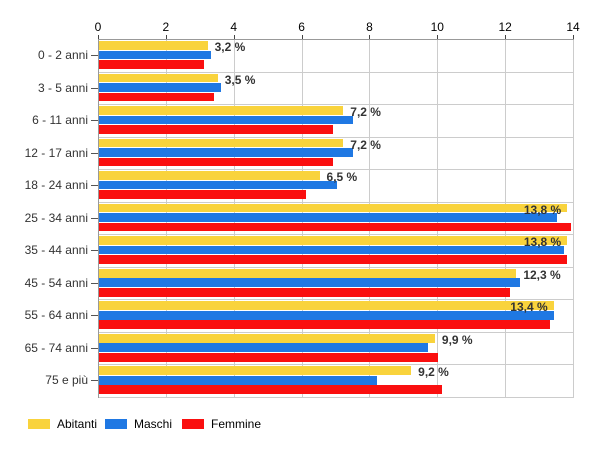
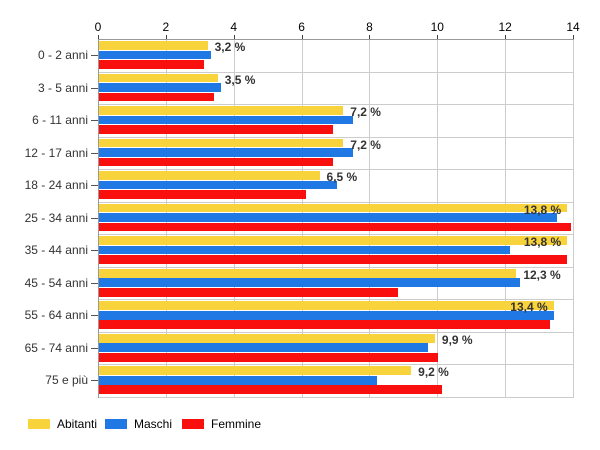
Maschi/35 - 44 anni: 13.7 -> 12.1
Femmine/45 - 54 anni: 12.1 -> 8.8
